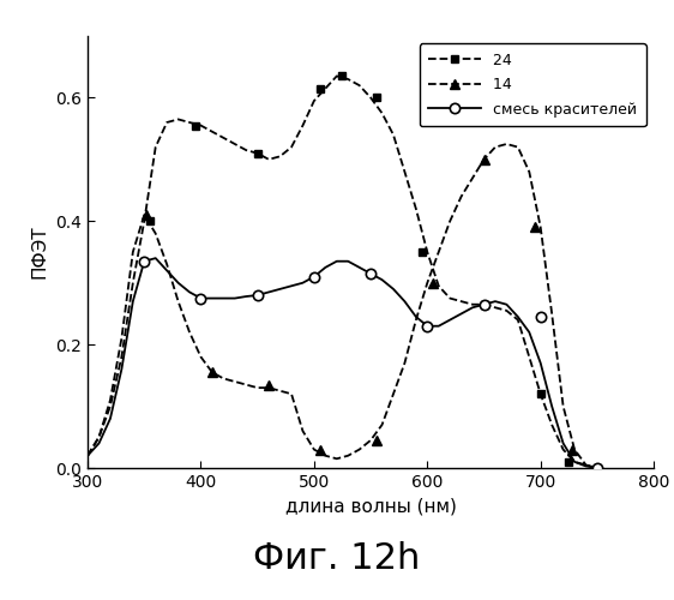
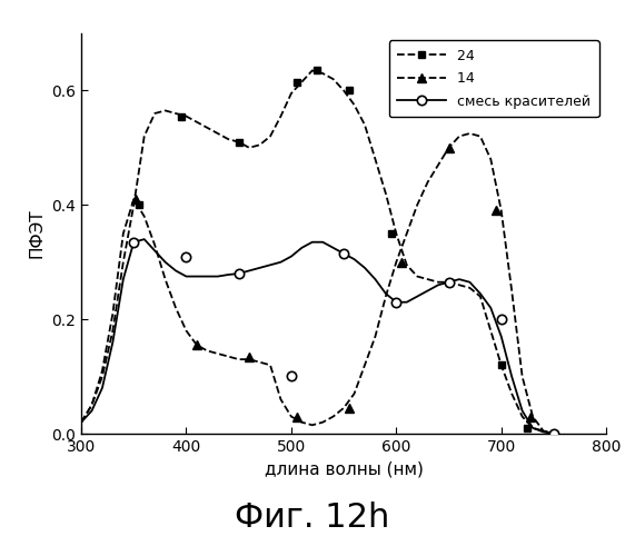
смесь красителей/400: 0.275 -> 0.310
смесь красителей/500: 0.310 -> 0.102
смесь красителей/700: 0.245 -> 0.200
